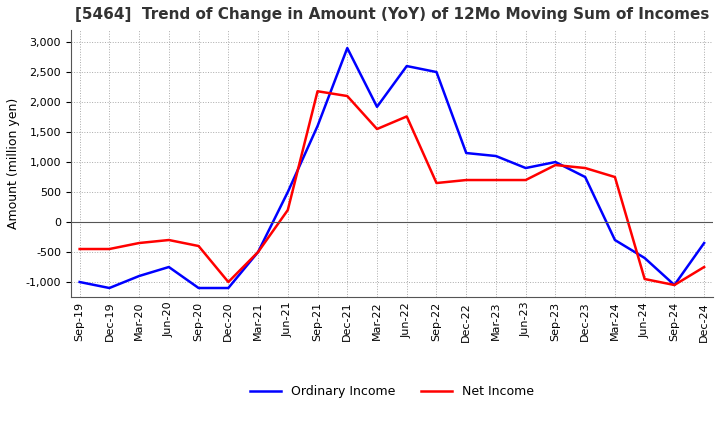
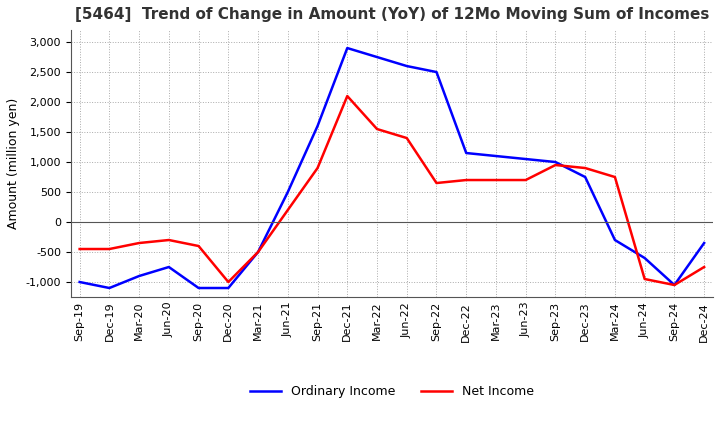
Net Income/Sep-21: 2,180 -> 900
Ordinary Income/Mar-22: 1,920 -> 2,750
Net Income/Jun-22: 1,760 -> 1,400
Ordinary Income/Jun-23: 900 -> 1,050
